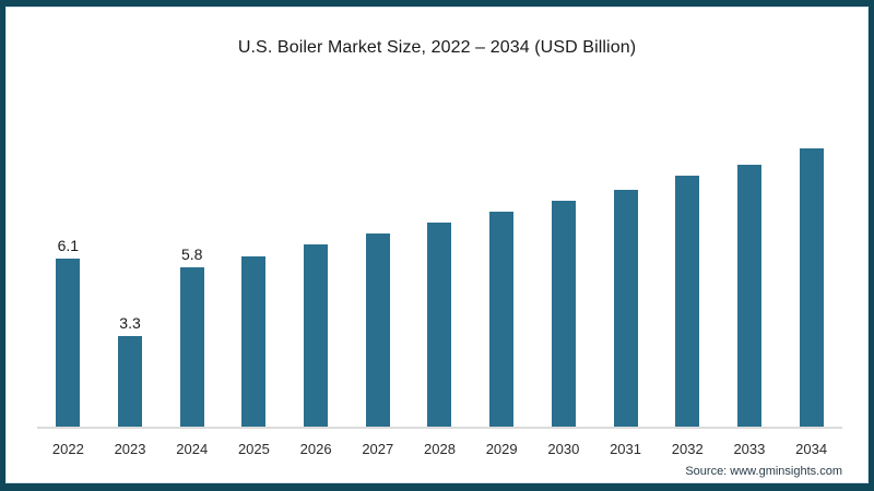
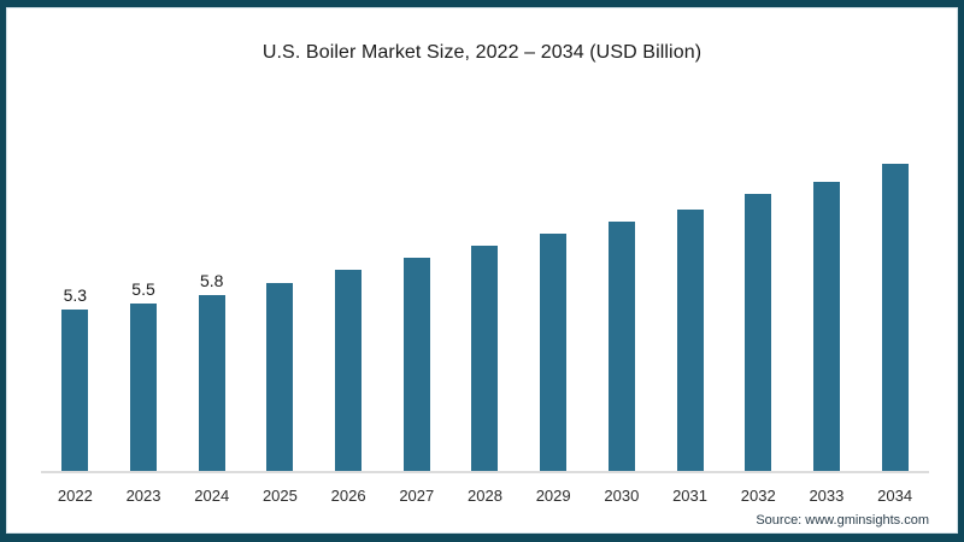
2022: 6.1 -> 5.3
2023: 3.3 -> 5.5
